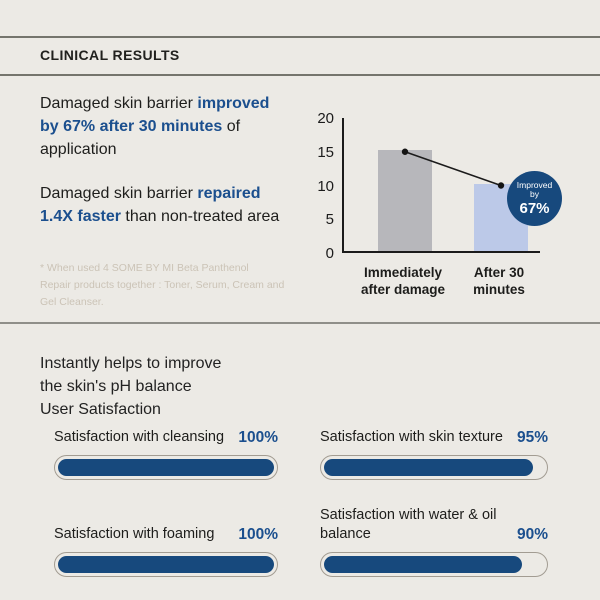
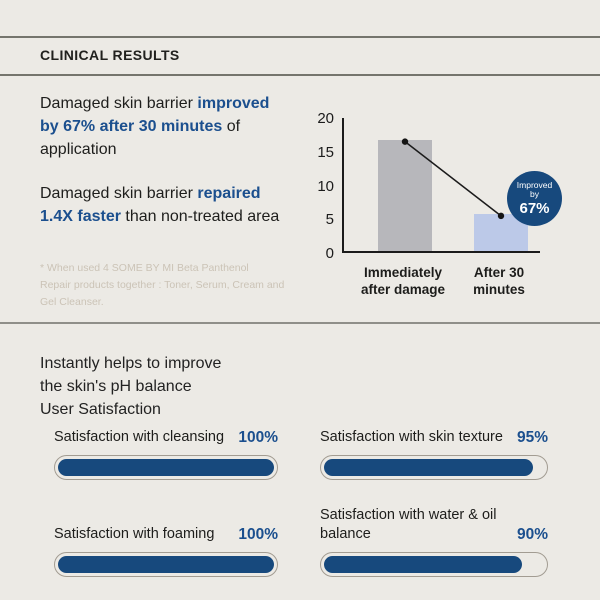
Immediately after damage: 15 -> 16
After 30 minutes: 10 -> 6
